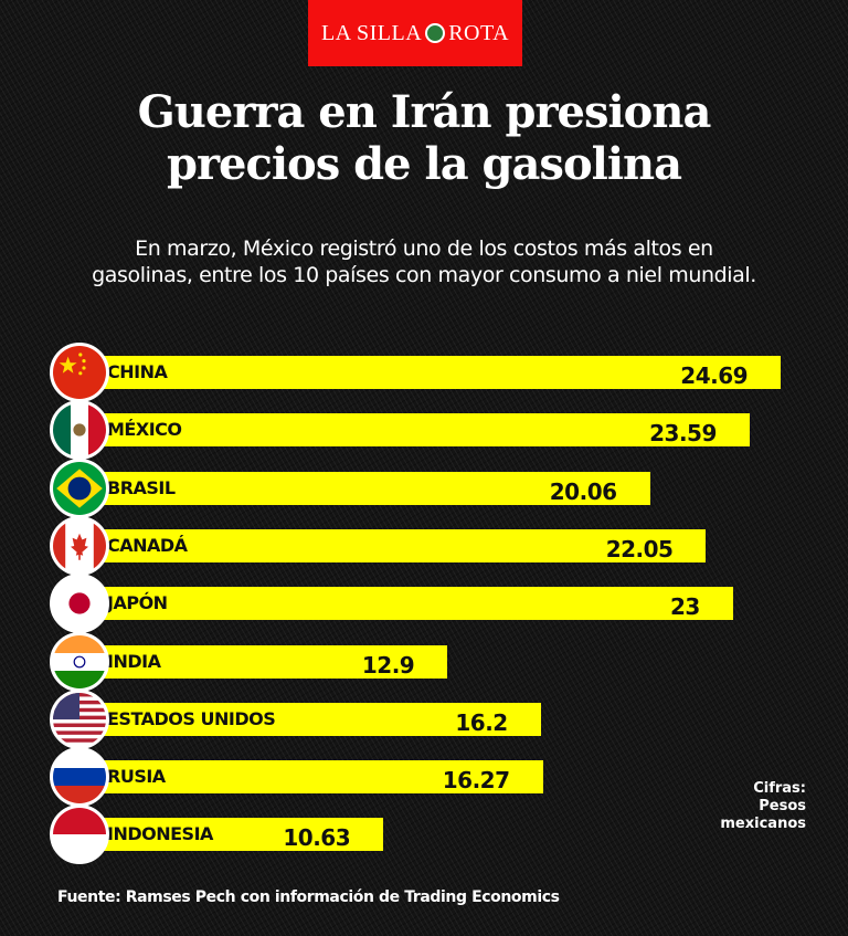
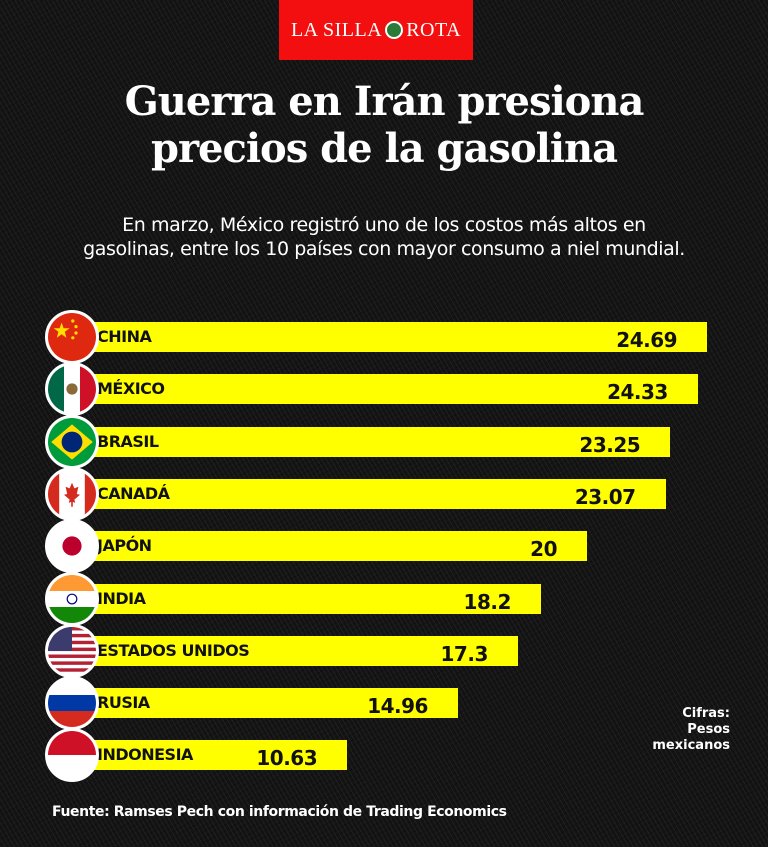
MÉXICO: 23.59 -> 24.33
BRASIL: 20.06 -> 23.25
CANADÁ: 22.05 -> 23.07
JAPÓN: 23 -> 20
INDIA: 12.9 -> 18.2
ESTADOS UNIDOS: 16.2 -> 17.3
RUSIA: 16.27 -> 14.96
